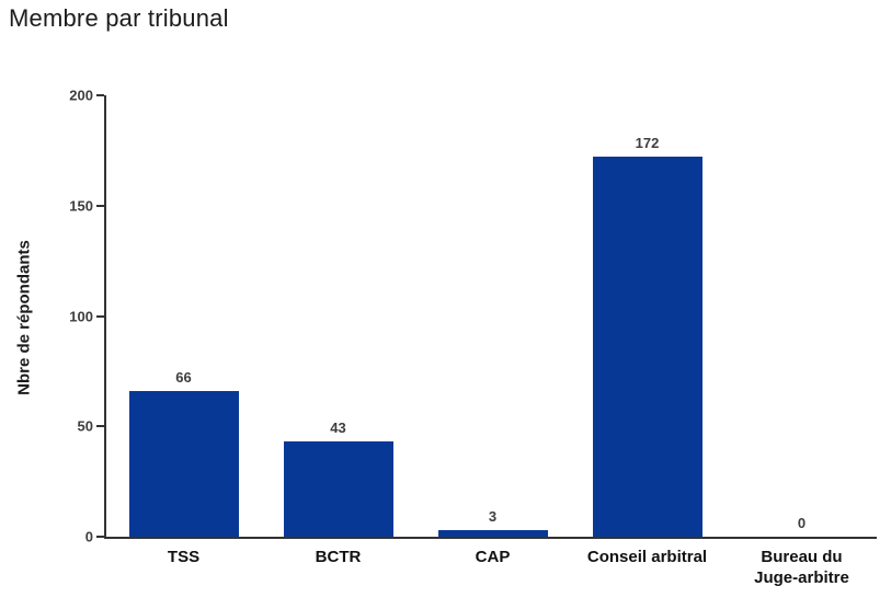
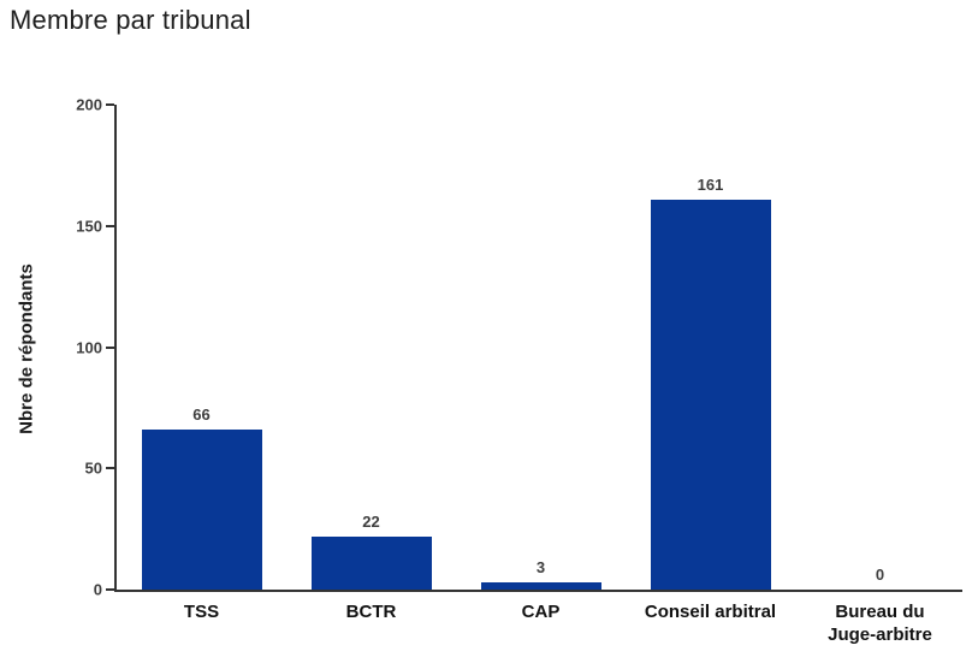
BCTR: 43 -> 22
Conseil arbitral: 172 -> 161
